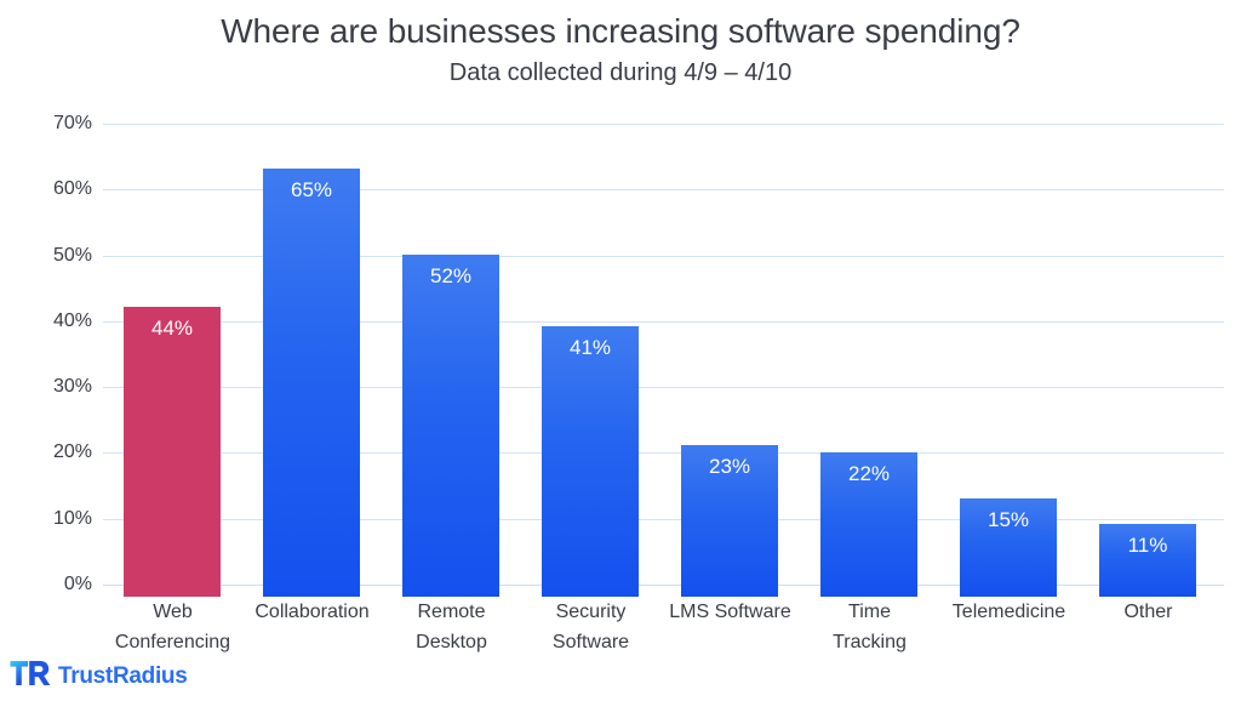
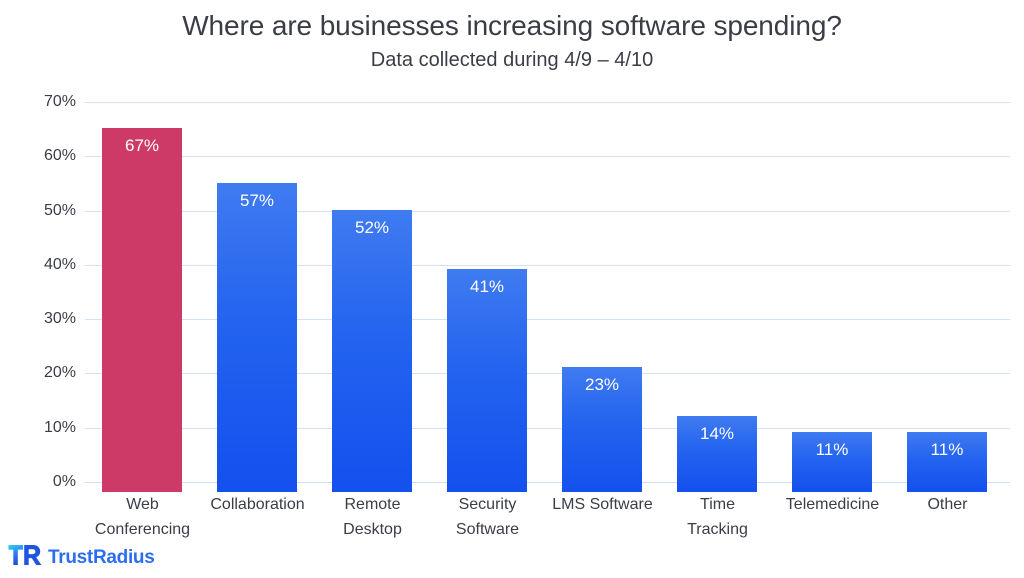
Web Conferencing: 44% -> 67%
Collaboration: 65% -> 57%
Time Tracking: 22% -> 14%
Telemedicine: 15% -> 11%
